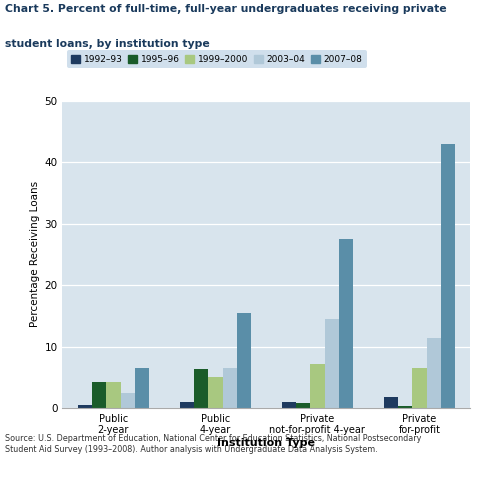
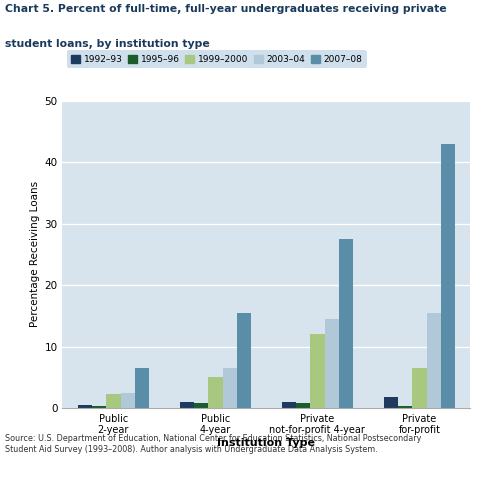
1995–96/Public 2-year: 4.2 -> 0.3
1999–2000/Public 2-year: 4.2 -> 2.3
1995–96/Public 4-year: 6.4 -> 0.8
1999–2000/Private not-for-profit 4-year: 7.2 -> 12.0
2003–04/Private for-profit: 11.4 -> 15.5
